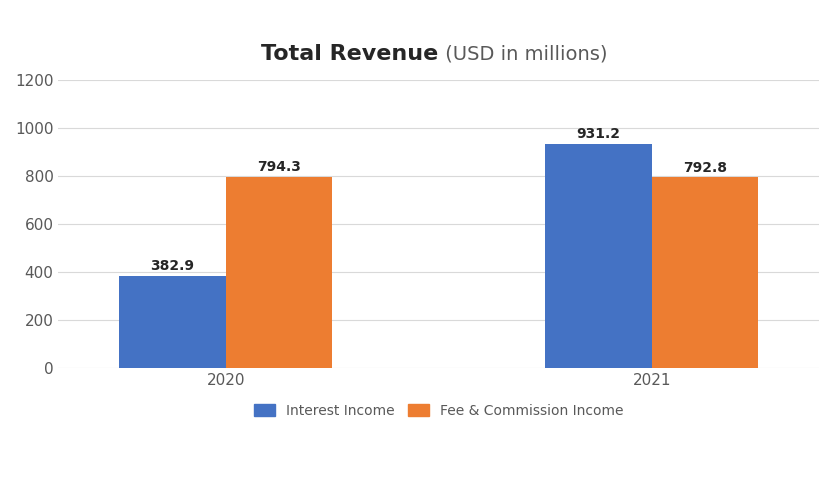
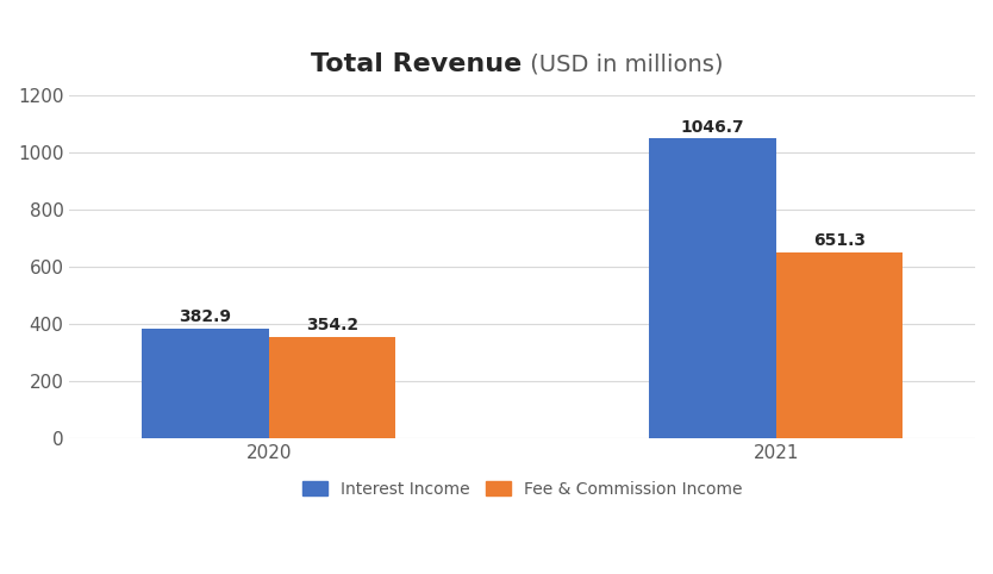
Fee & Commission Income/2020: 794.3 -> 354.2
Interest Income/2021: 931.2 -> 1046.7
Fee & Commission Income/2021: 792.8 -> 651.3
